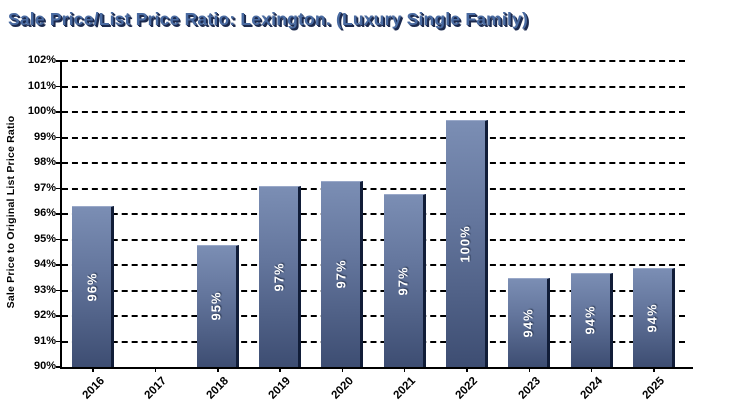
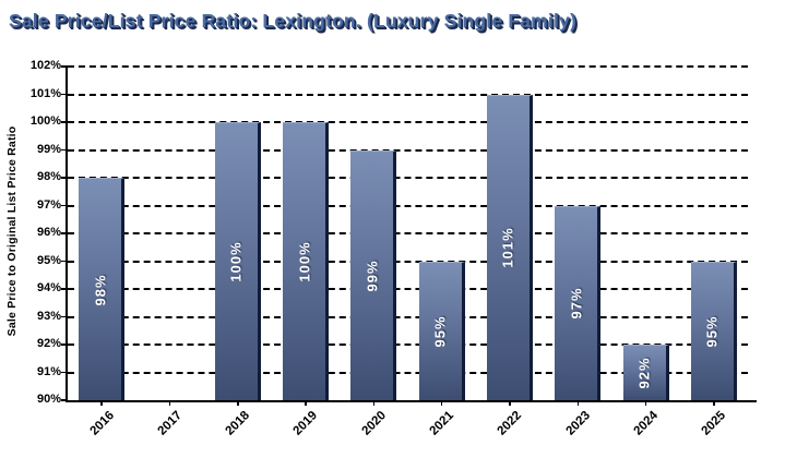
2016: 96% -> 98%
2018: 95% -> 100%
2019: 97% -> 100%
2020: 97% -> 99%
2021: 97% -> 95%
2022: 100% -> 101%
2023: 94% -> 97%
2024: 94% -> 92%
2025: 94% -> 95%
